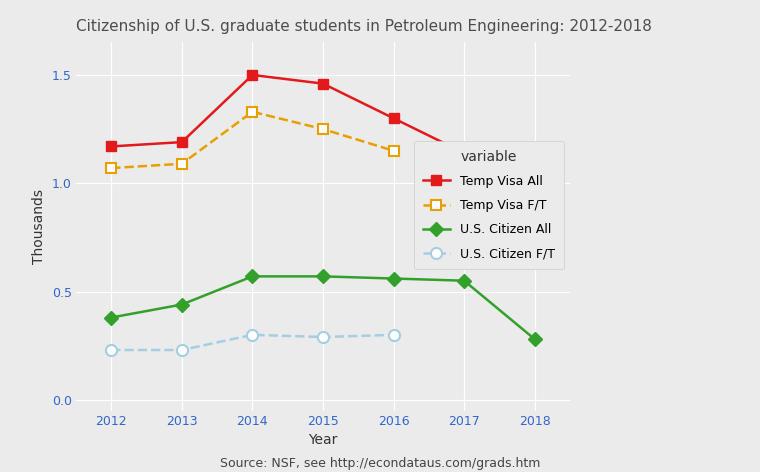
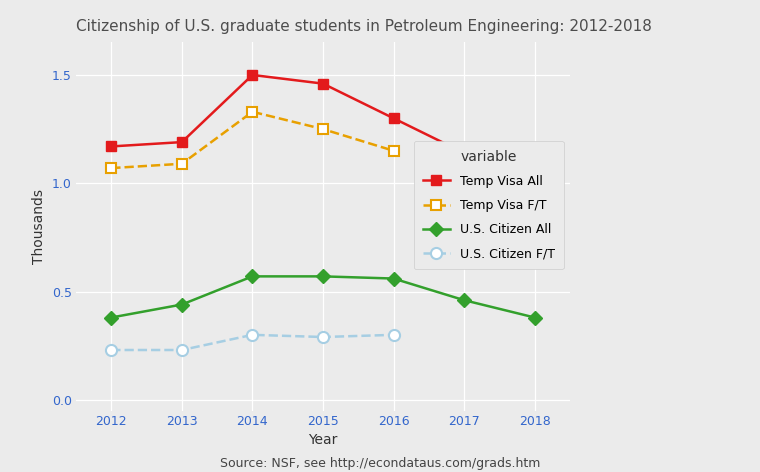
U.S. Citizen All/2017: 0.55 -> 0.46
U.S. Citizen All/2018: 0.28 -> 0.38
